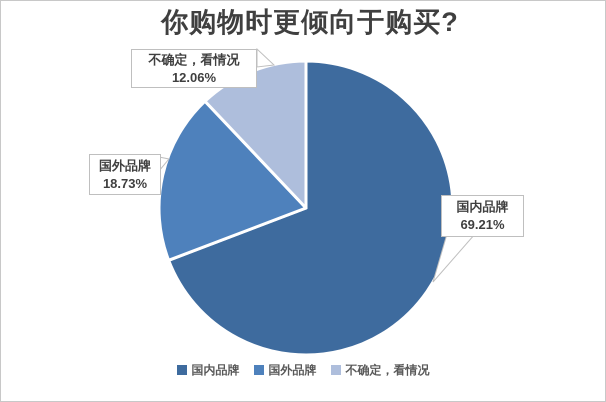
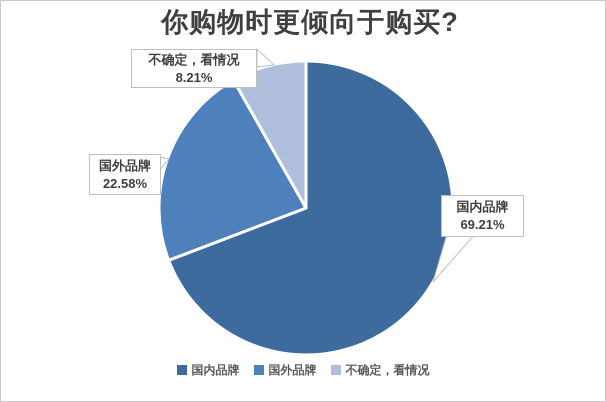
国外品牌: 18.73% -> 22.58%
不确定，看情况: 12.06% -> 8.21%
